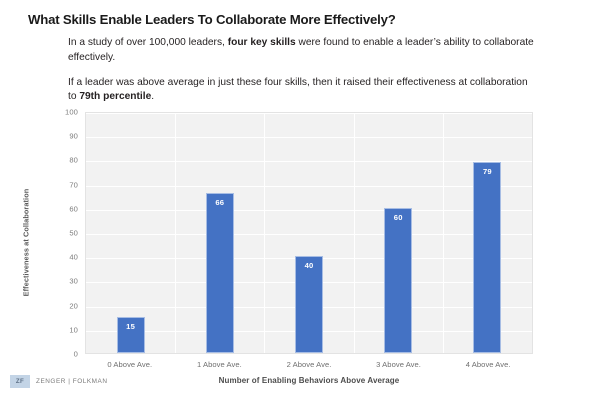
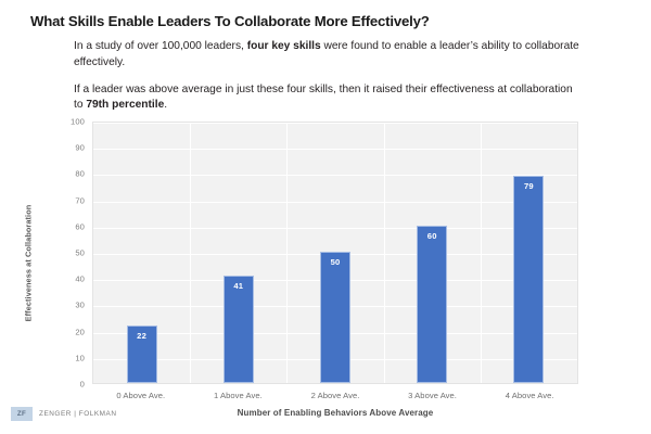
0 Above Ave.: 15 -> 22
1 Above Ave.: 66 -> 41
2 Above Ave.: 40 -> 50
